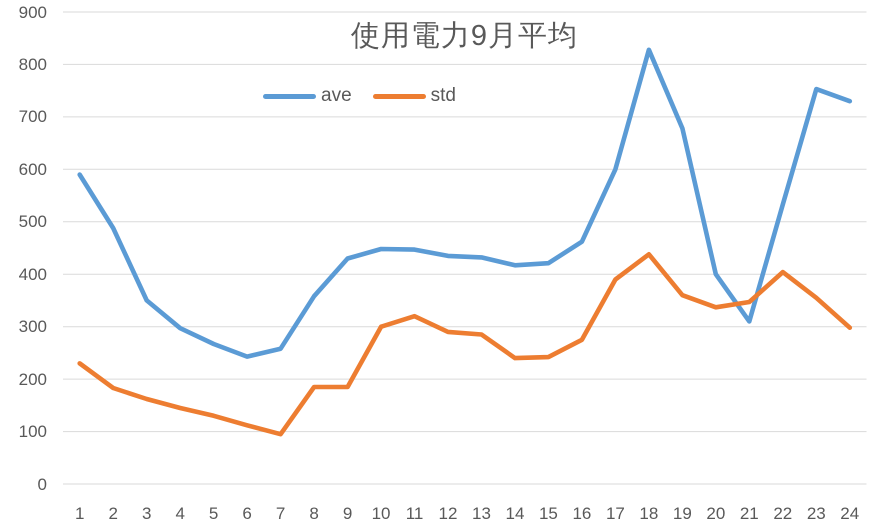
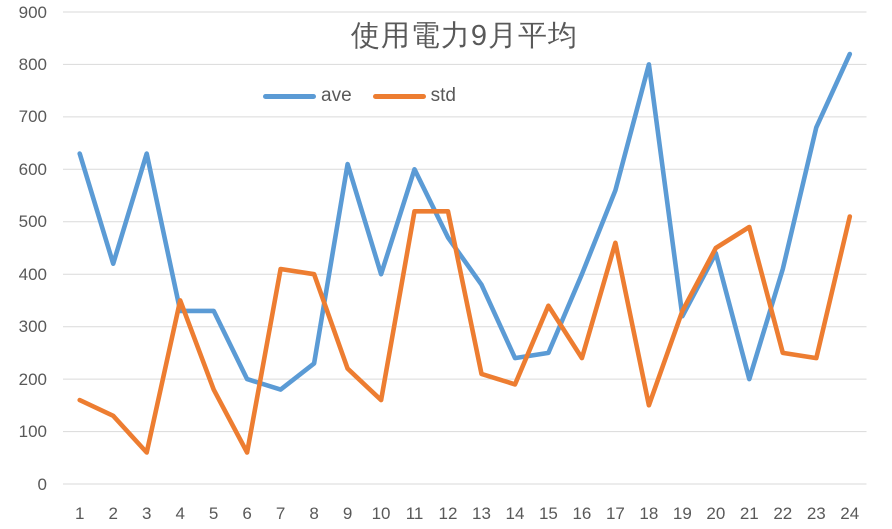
ave/1: 590 -> 630
std/1: 230 -> 160
ave/2: 490 -> 420
std/2: 180 -> 130
ave/3: 350 -> 630
std/3: 160 -> 60
ave/4: 300 -> 330
std/4: 140 -> 350
ave/5: 270 -> 330
std/5: 130 -> 180
ave/6: 240 -> 200
std/6: 110 -> 60
ave/7: 260 -> 180
std/7: 100 -> 410
ave/8: 360 -> 230
std/8: 180 -> 400
ave/9: 430 -> 610
std/9: 180 -> 220
ave/10: 450 -> 400
std/10: 300 -> 160
ave/11: 450 -> 600
std/11: 320 -> 520
ave/12: 440 -> 470
std/12: 290 -> 520
ave/13: 430 -> 380
std/13: 280 -> 210
ave/14: 420 -> 240
std/14: 240 -> 190
ave/15: 420 -> 250
std/15: 240 -> 340
ave/16: 460 -> 400
std/16: 280 -> 240
ave/17: 600 -> 560
std/17: 390 -> 460
ave/18: 830 -> 800
std/18: 440 -> 150
ave/19: 680 -> 320
std/19: 360 -> 330
ave/20: 400 -> 440
std/20: 340 -> 450
ave/21: 310 -> 200
std/21: 350 -> 490
ave/22: 530 -> 410
std/22: 400 -> 250
ave/23: 750 -> 680
std/23: 360 -> 240
ave/24: 730 -> 820
std/24: 300 -> 510
